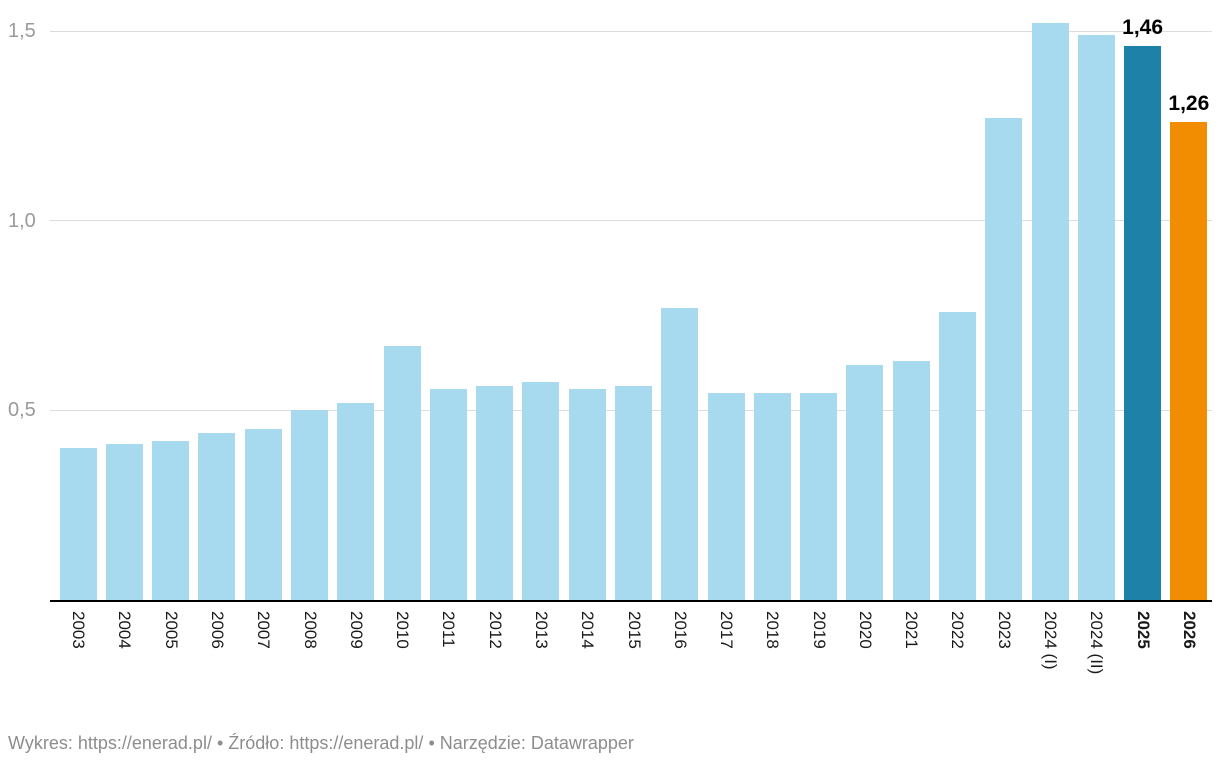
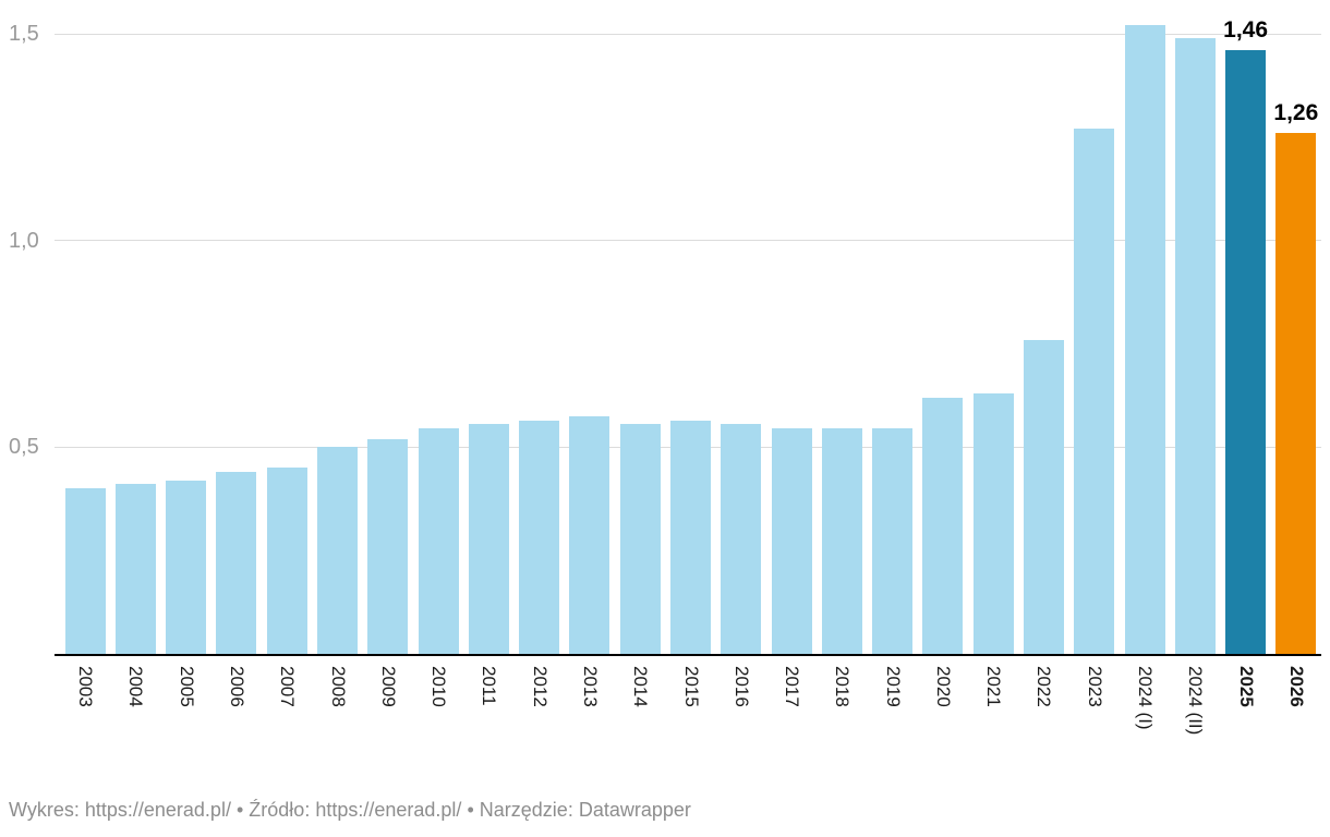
2010: 0,67 -> 0,55
2016: 0,77 -> 0,56
